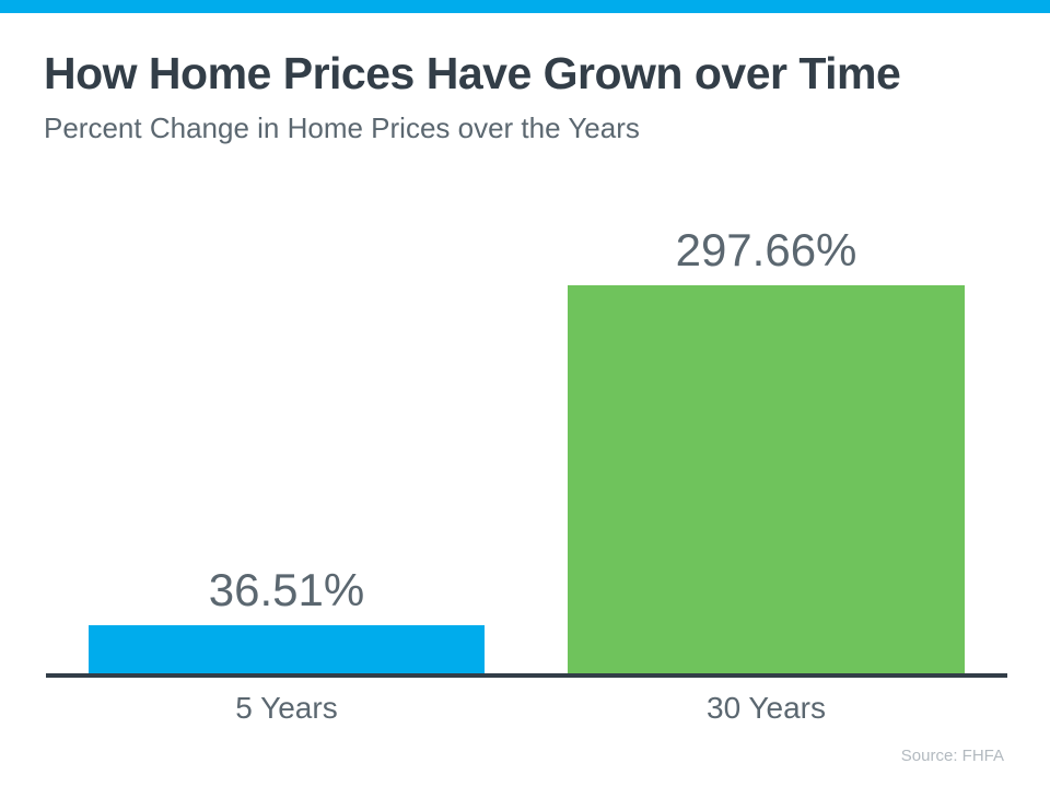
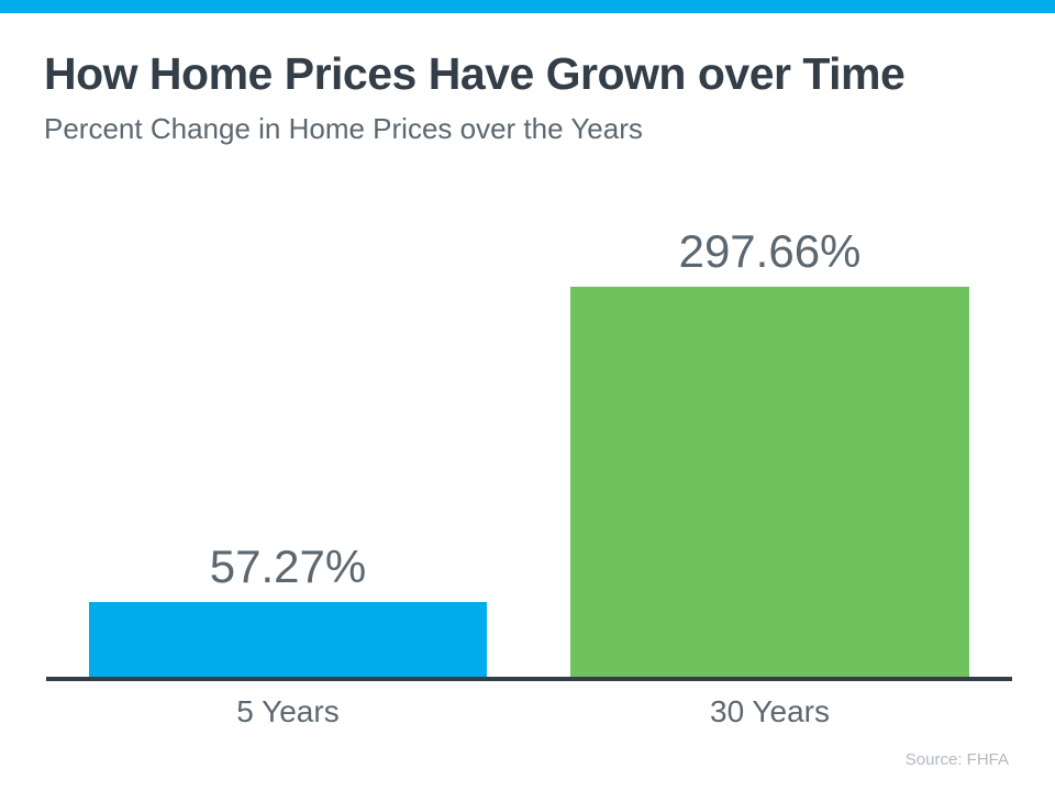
5 Years: 36.51% -> 57.27%
